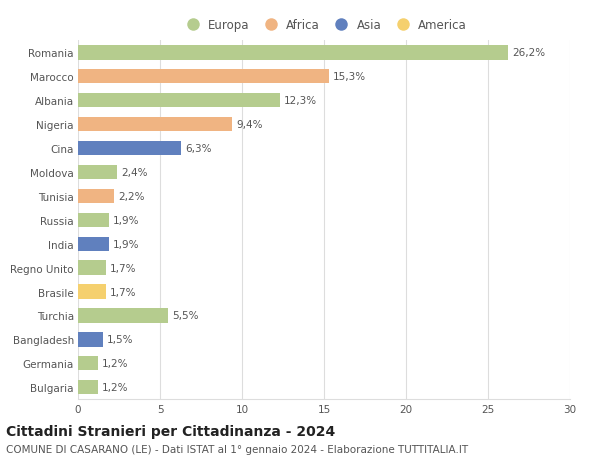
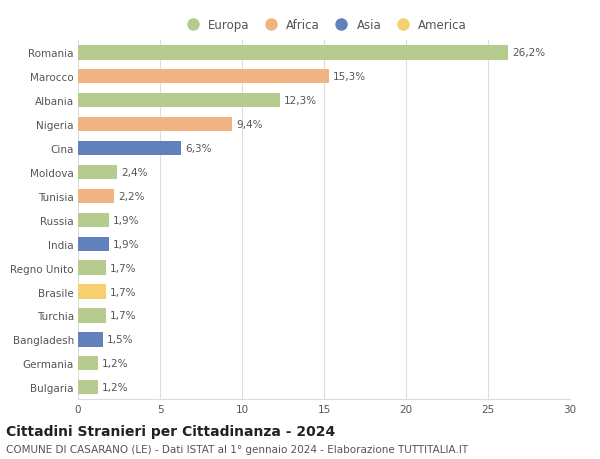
Turchia: 5,5% -> 1,7%
